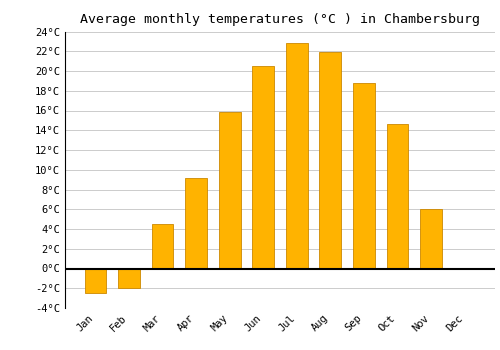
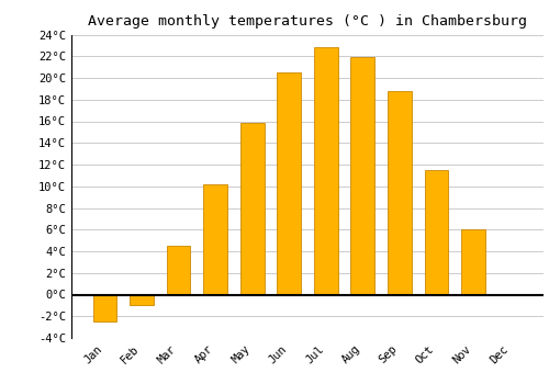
Feb: -2.0°C -> -1.0°C
Apr: 9.2°C -> 10.2°C
Oct: 14.6°C -> 11.5°C
